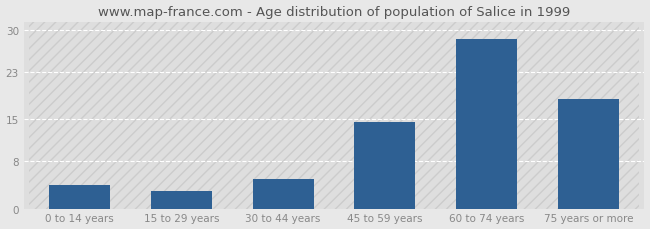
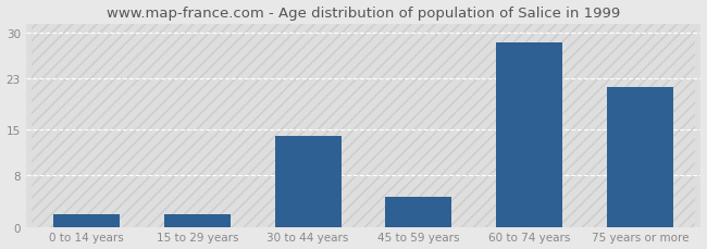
0 to 14 years: 4.0 -> 2.0
15 to 29 years: 3.0 -> 2.0
30 to 44 years: 5.0 -> 14.0
45 to 59 years: 14.5 -> 4.6
75 years or more: 18.5 -> 21.6
